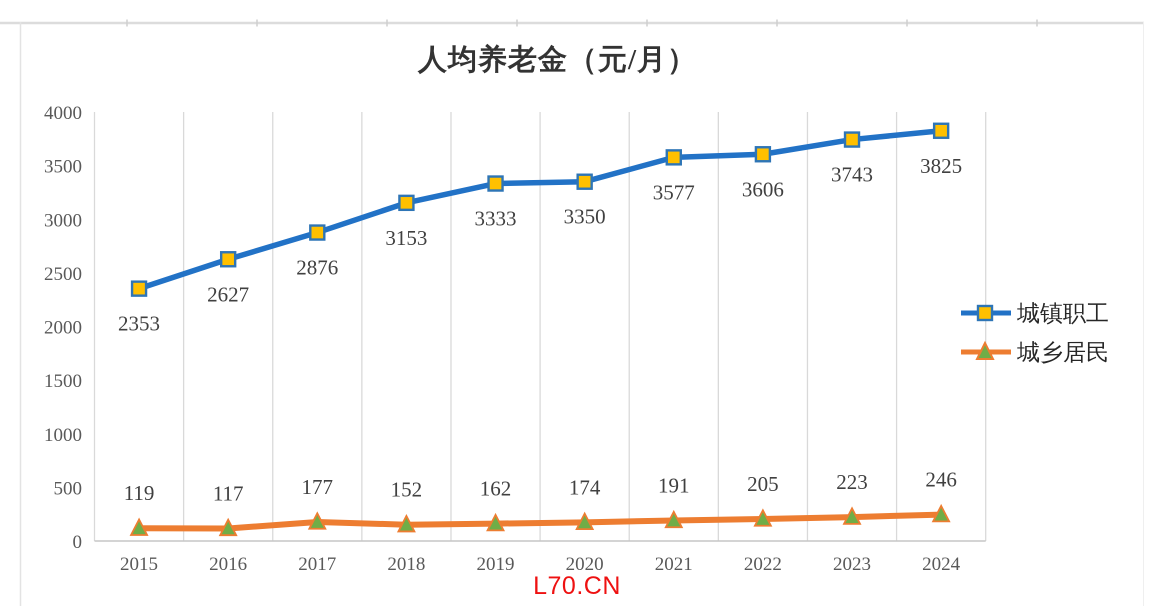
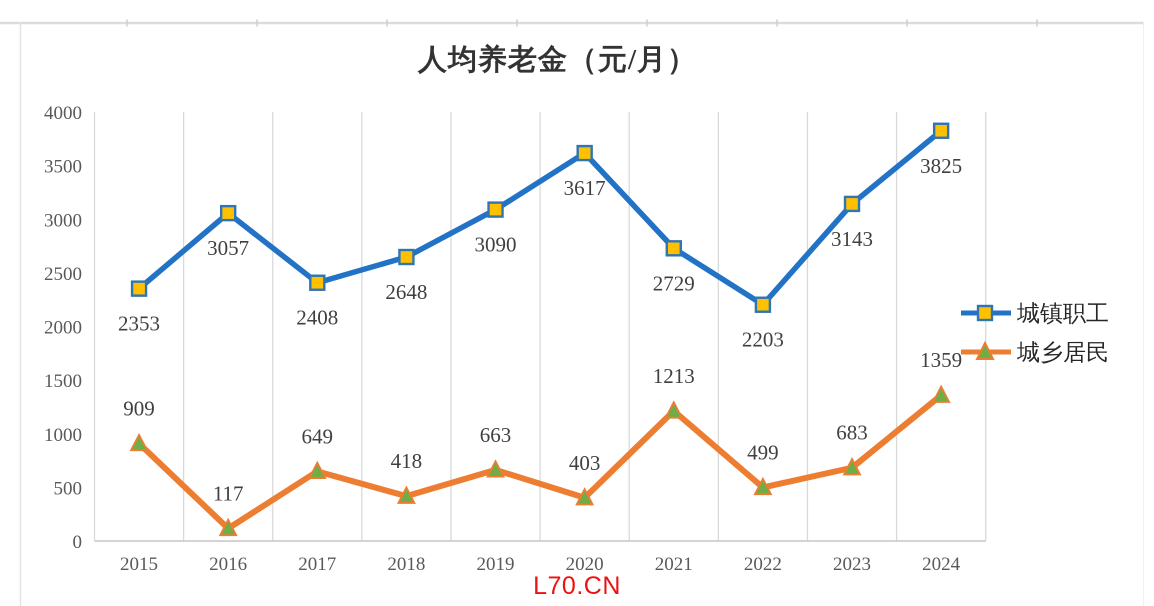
城乡居民/2015: 119 -> 909
城镇职工/2016: 2627 -> 3057
城镇职工/2017: 2876 -> 2408
城乡居民/2017: 177 -> 649
城镇职工/2018: 3153 -> 2648
城乡居民/2018: 152 -> 418
城镇职工/2019: 3333 -> 3090
城乡居民/2019: 162 -> 663
城镇职工/2020: 3350 -> 3617
城乡居民/2020: 174 -> 403
城镇职工/2021: 3577 -> 2729
城乡居民/2021: 191 -> 1213
城镇职工/2022: 3606 -> 2203
城乡居民/2022: 205 -> 499
城镇职工/2023: 3743 -> 3143
城乡居民/2023: 223 -> 683
城乡居民/2024: 246 -> 1359
